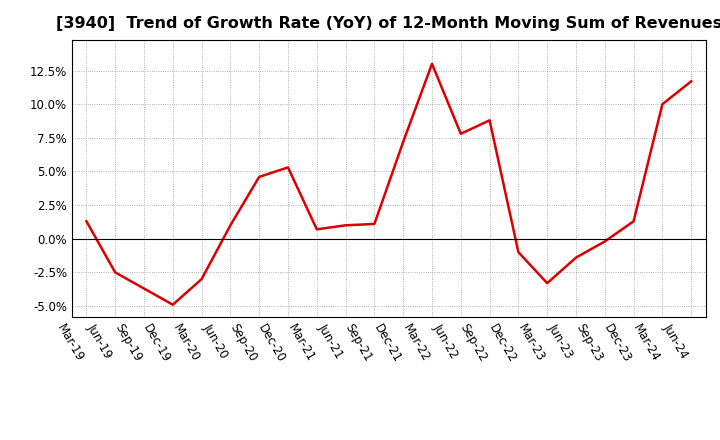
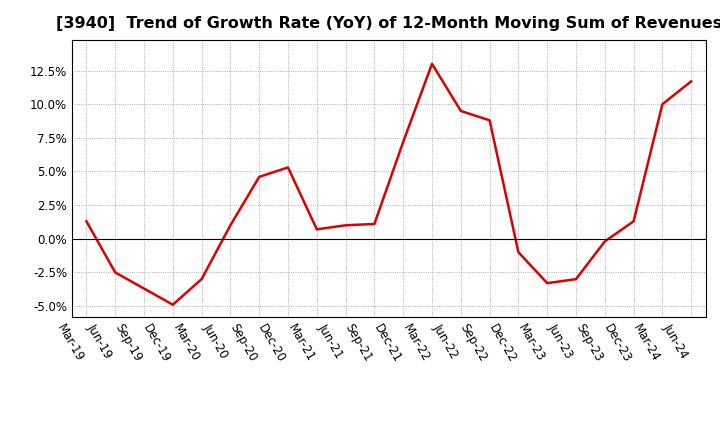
Jun-22: 7.8% -> 9.5%
Jun-23: -1.4% -> -3.0%
